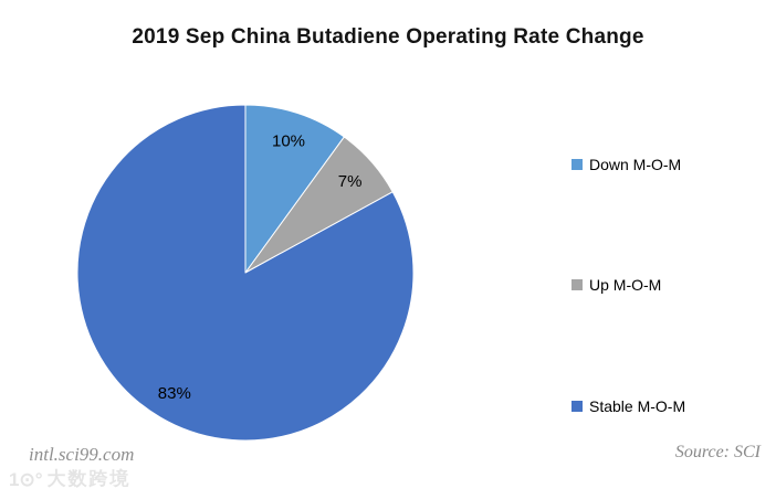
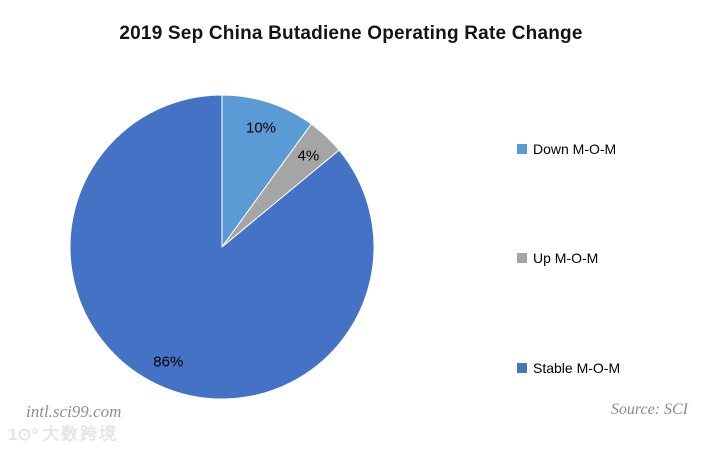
Up M-O-M: 7% -> 4%
Stable M-O-M: 83% -> 86%
